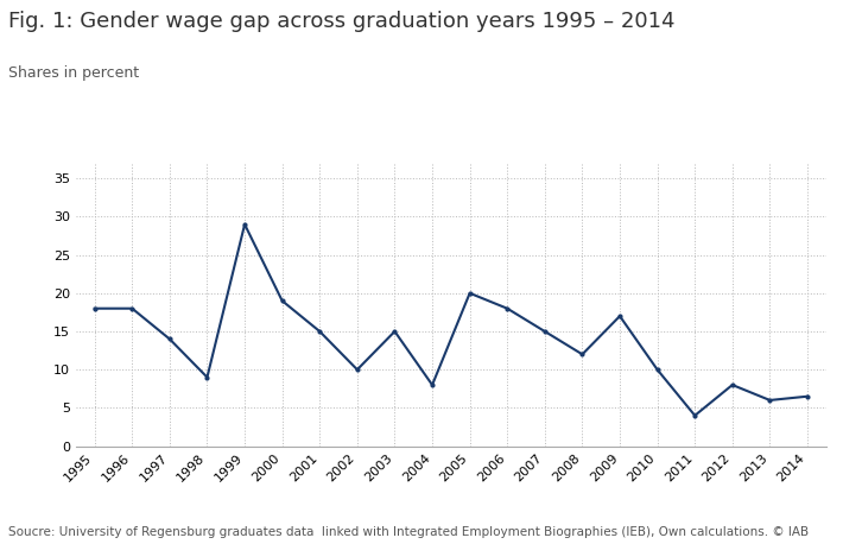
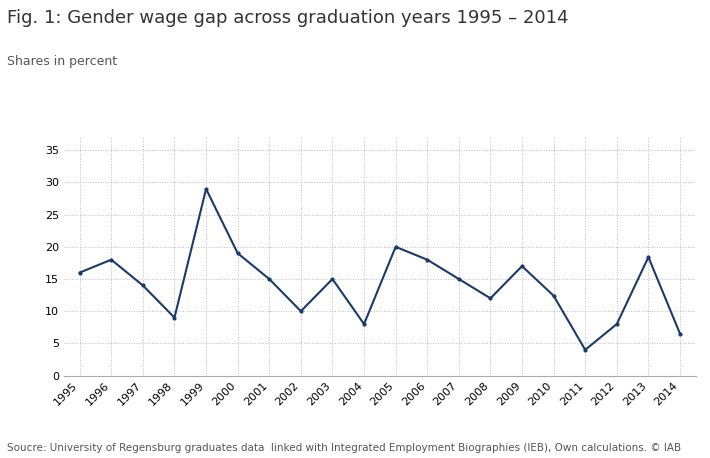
1995: 18.0 -> 16.0
2010: 10.0 -> 12.4
2013: 6.0 -> 18.4
